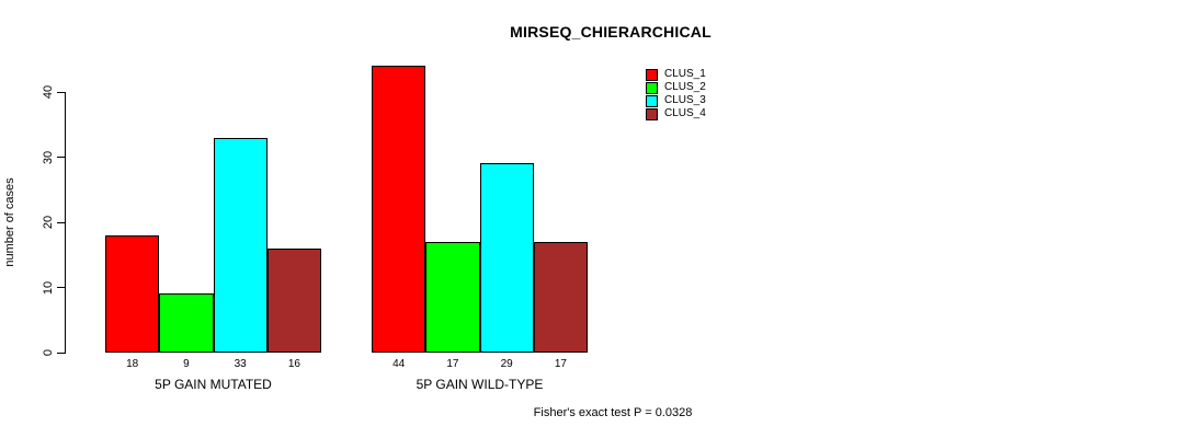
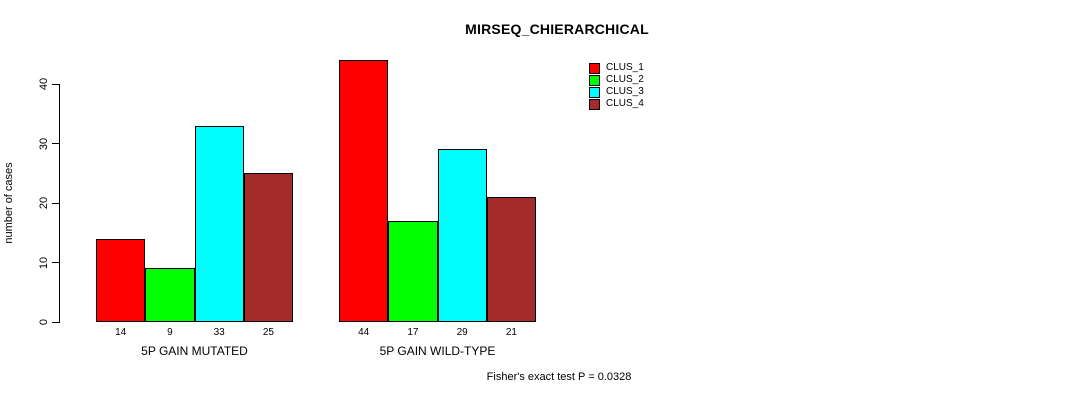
CLUS_1/5P GAIN MUTATED: 18 -> 14
CLUS_4/5P GAIN MUTATED: 16 -> 25
CLUS_4/5P GAIN WILD-TYPE: 17 -> 21
